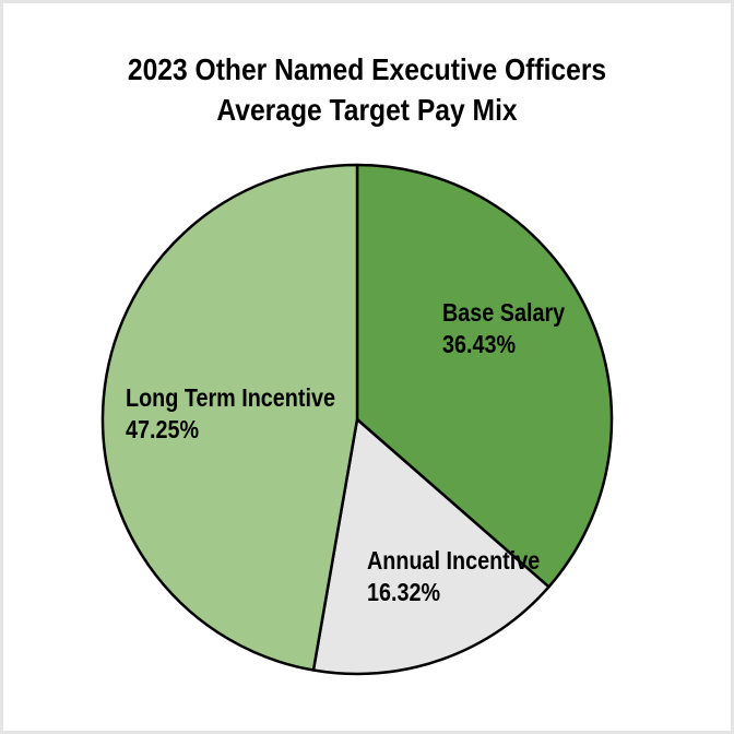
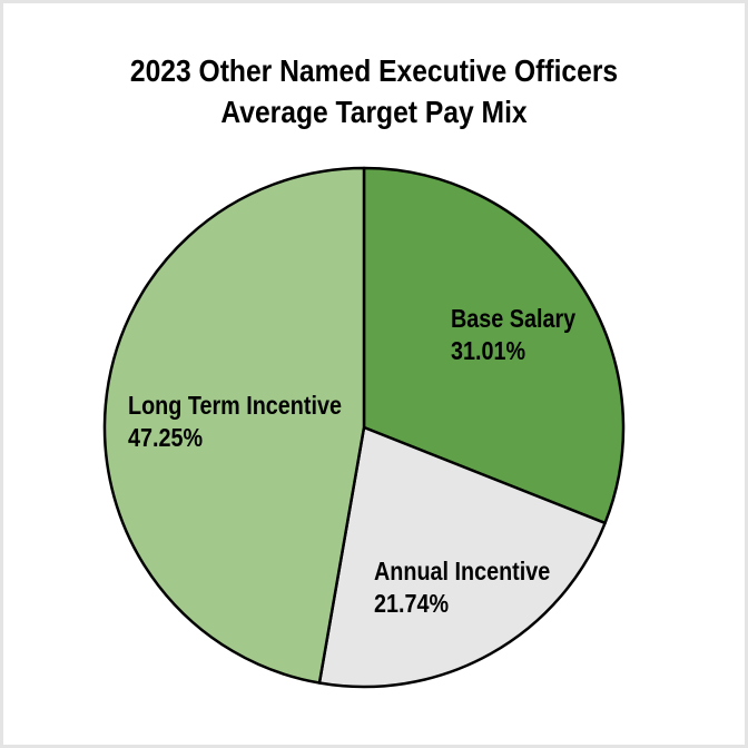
Base Salary: 36.43% -> 31.01%
Annual Incentive: 16.32% -> 21.74%
